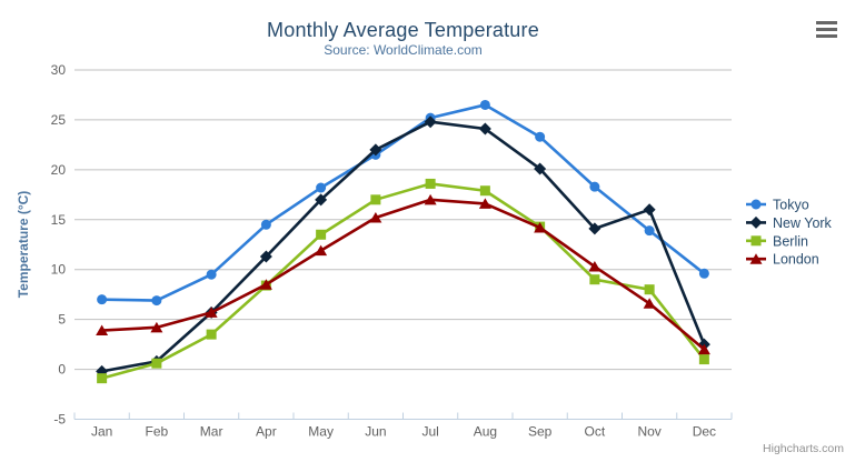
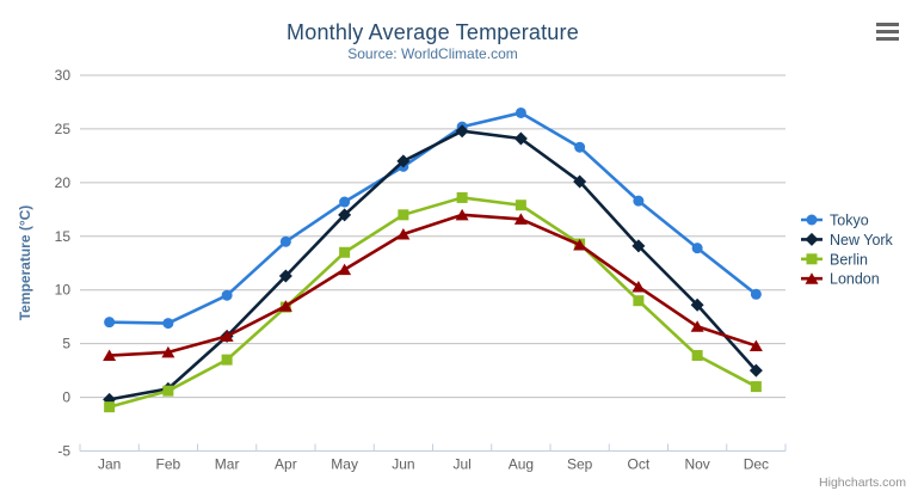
New York/Nov: 16 -> 9
Berlin/Nov: 8 -> 4
London/Dec: 2 -> 5
